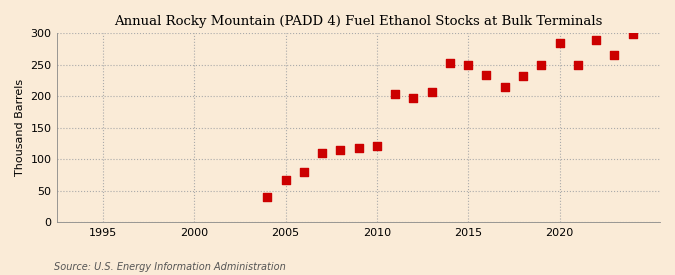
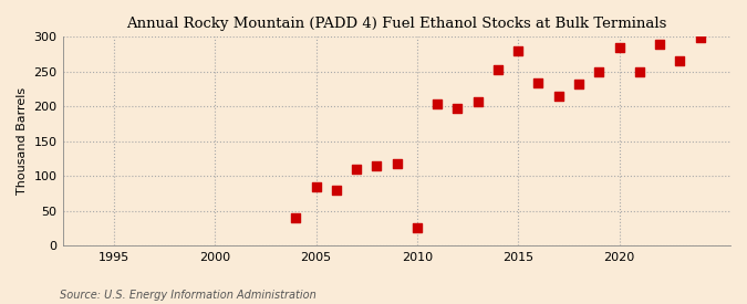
2005: 68 -> 84
2010: 122 -> 26
2015: 250 -> 280
